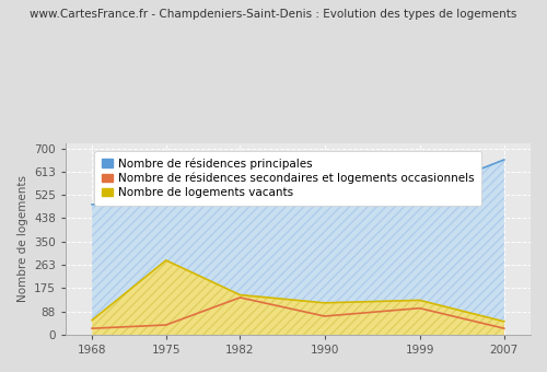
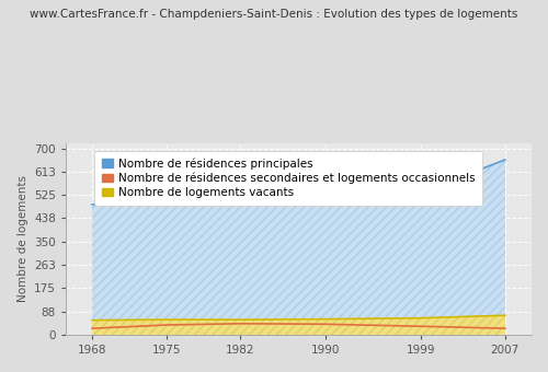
Nombre de logements vacants/1975: 280 -> 57
Nombre de résidences secondaires et logements occasionnels/1982: 140 -> 42
Nombre de logements vacants/1982: 150 -> 57
Nombre de résidences secondaires et logements occasionnels/1990: 70 -> 40
Nombre de logements vacants/1990: 120 -> 59
Nombre de résidences secondaires et logements occasionnels/1999: 100 -> 32
Nombre de logements vacants/1999: 130 -> 63
Nombre de logements vacants/2007: 50 -> 73
